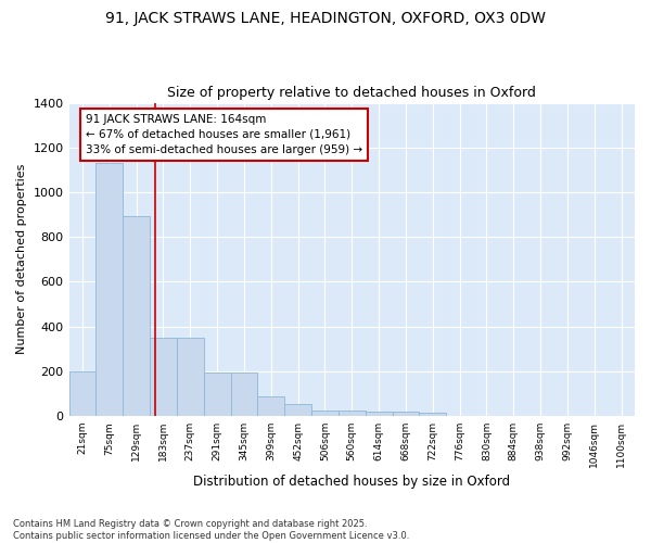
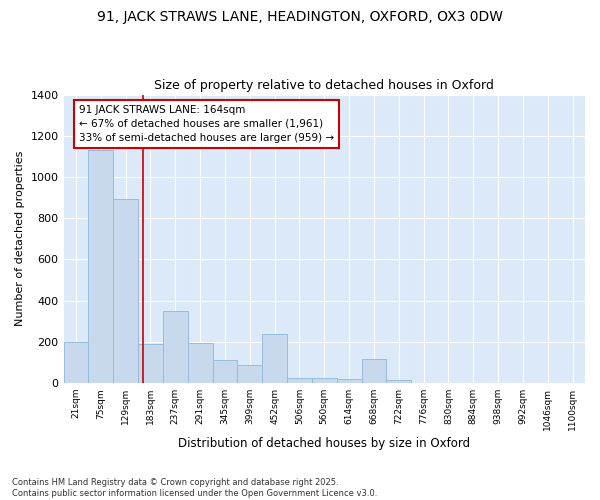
183sqm: 350 -> 190
345sqm: 195 -> 110
452sqm: 55 -> 240
668sqm: 20 -> 115
